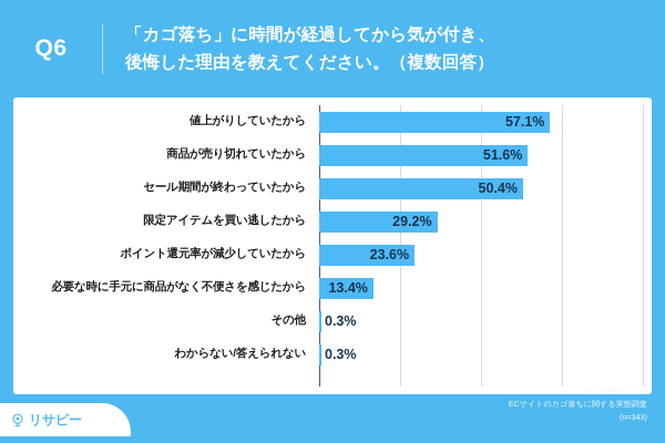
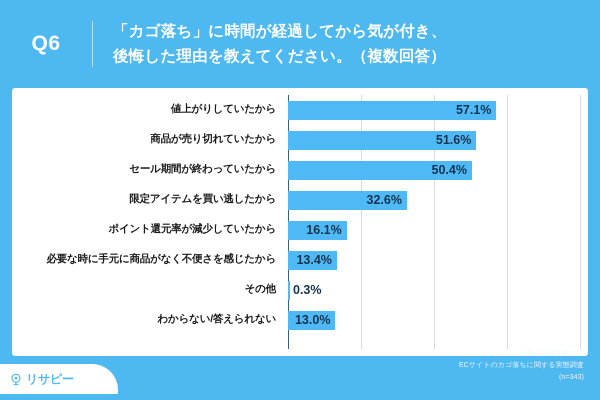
限定アイテムを買い逃したから: 29.2% -> 32.6%
ポイント還元率が減少していたから: 23.6% -> 16.1%
わからない/答えられない: 0.3% -> 13.0%
